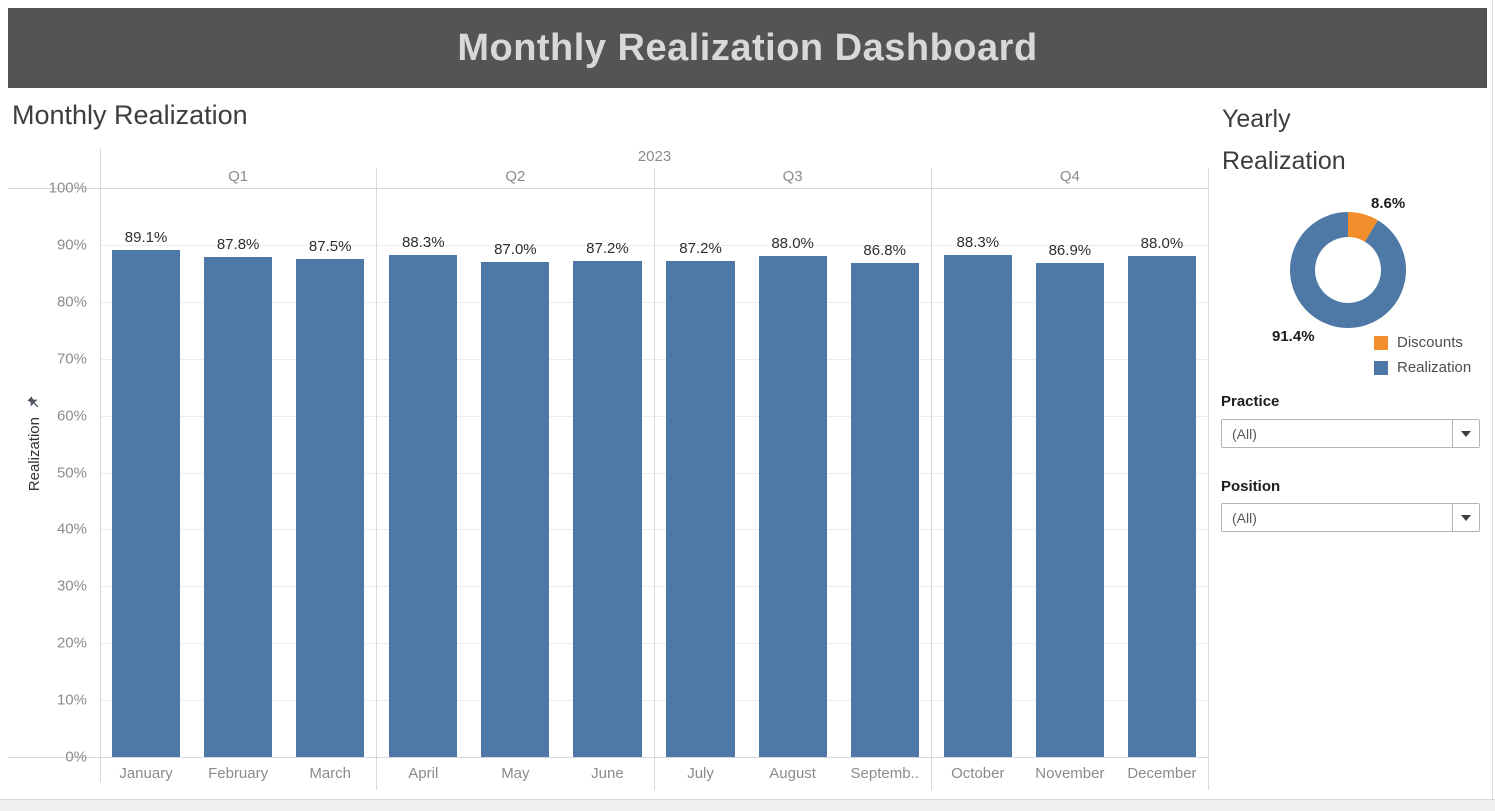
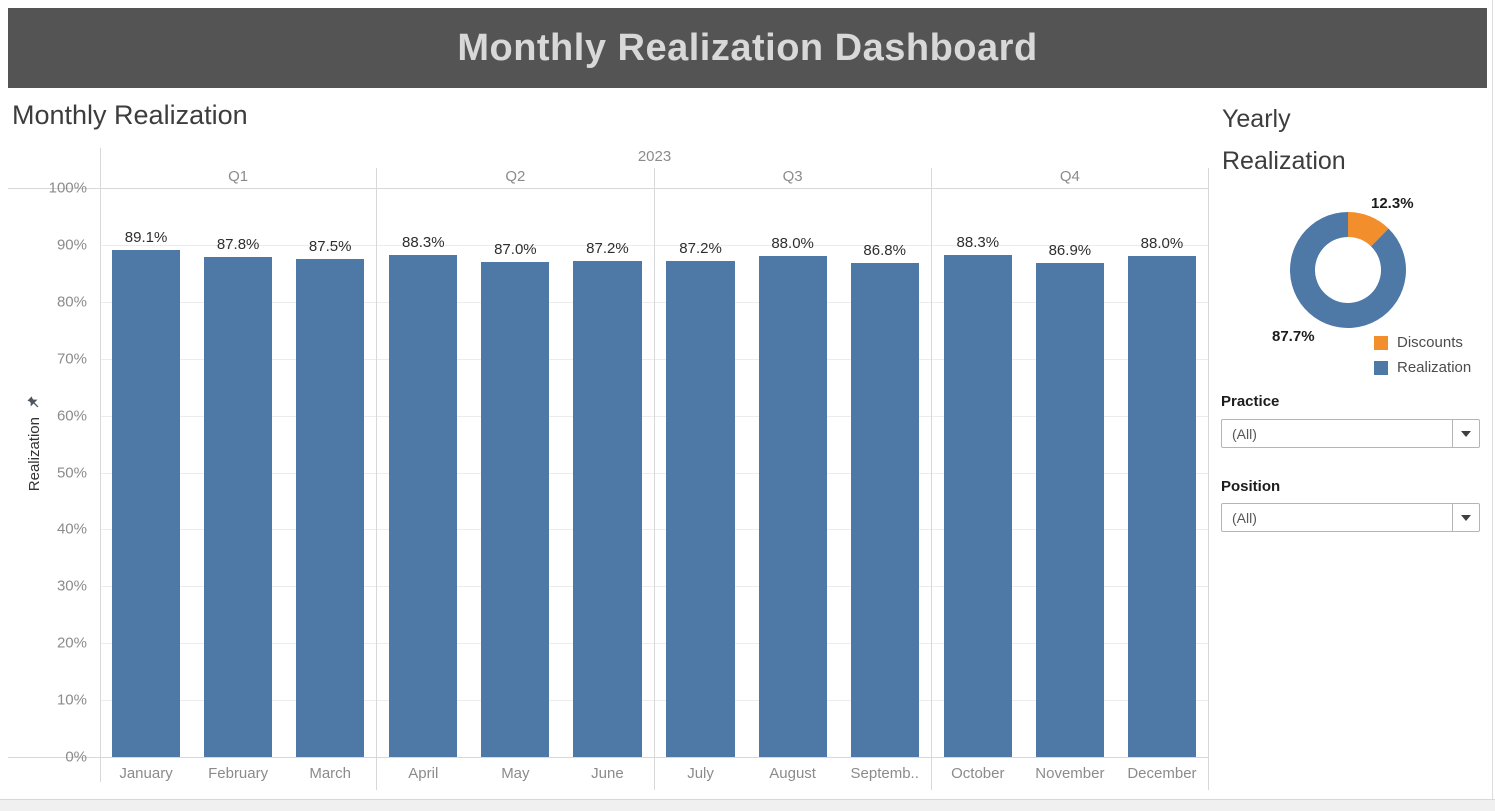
Yearly Realization/Discounts: 8.6% -> 12.3%
Yearly Realization/Realization: 91.4% -> 87.7%
